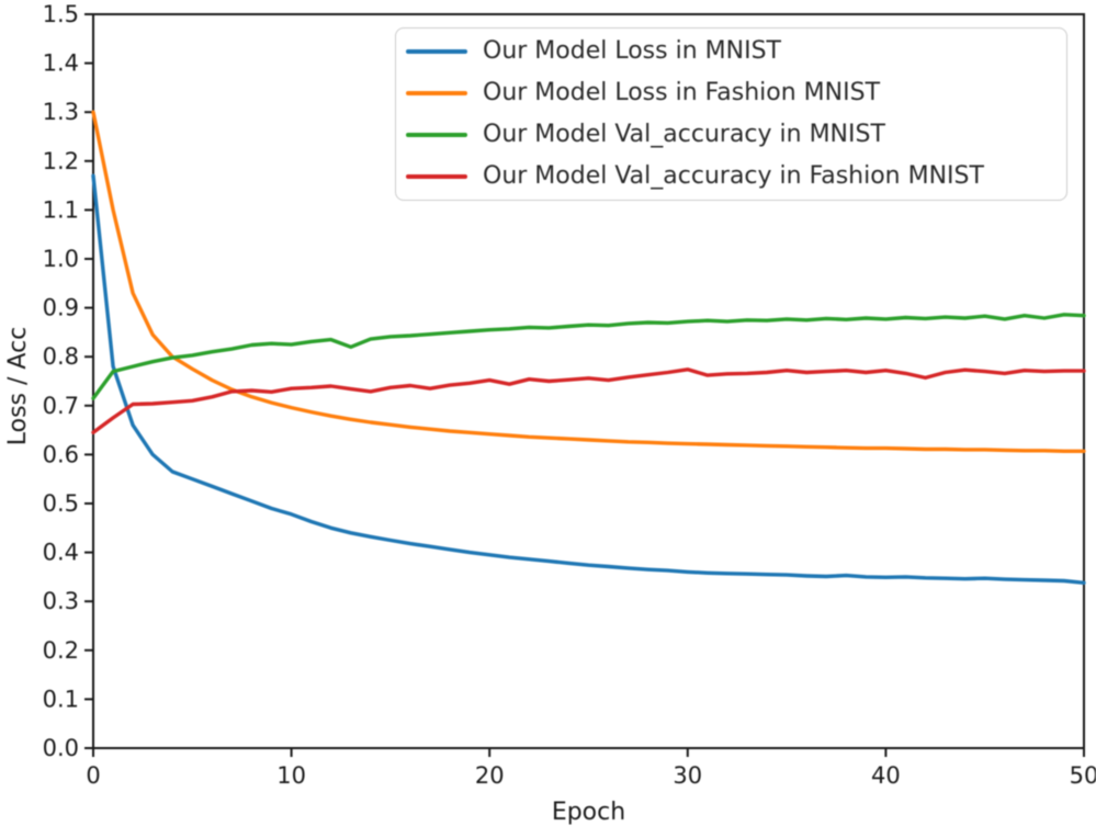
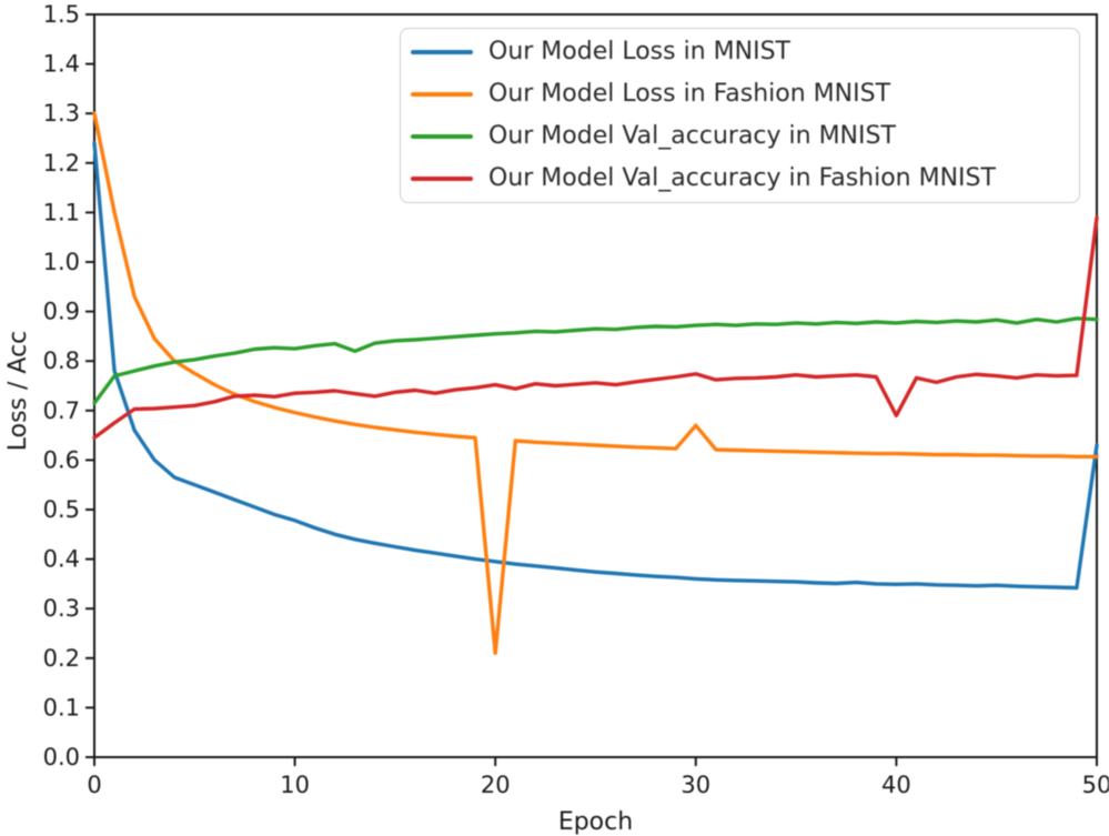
Our Model Loss in MNIST/0: 1.17 -> 1.24
Our Model Loss in Fashion MNIST/20: 0.64 -> 0.21
Our Model Loss in Fashion MNIST/30: 0.62 -> 0.67
Our Model Val_accuracy in Fashion MNIST/40: 0.77 -> 0.69
Our Model Loss in MNIST/50: 0.34 -> 0.63
Our Model Val_accuracy in Fashion MNIST/50: 0.77 -> 1.09
